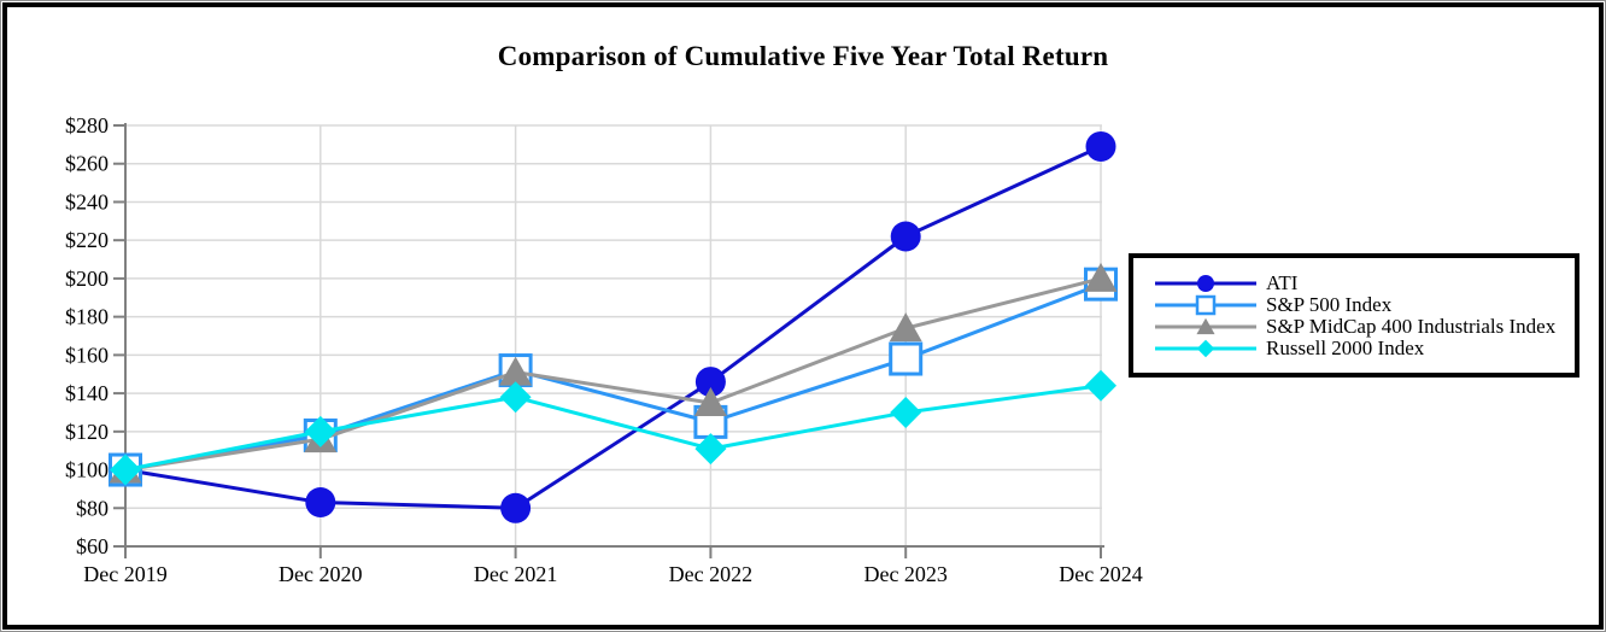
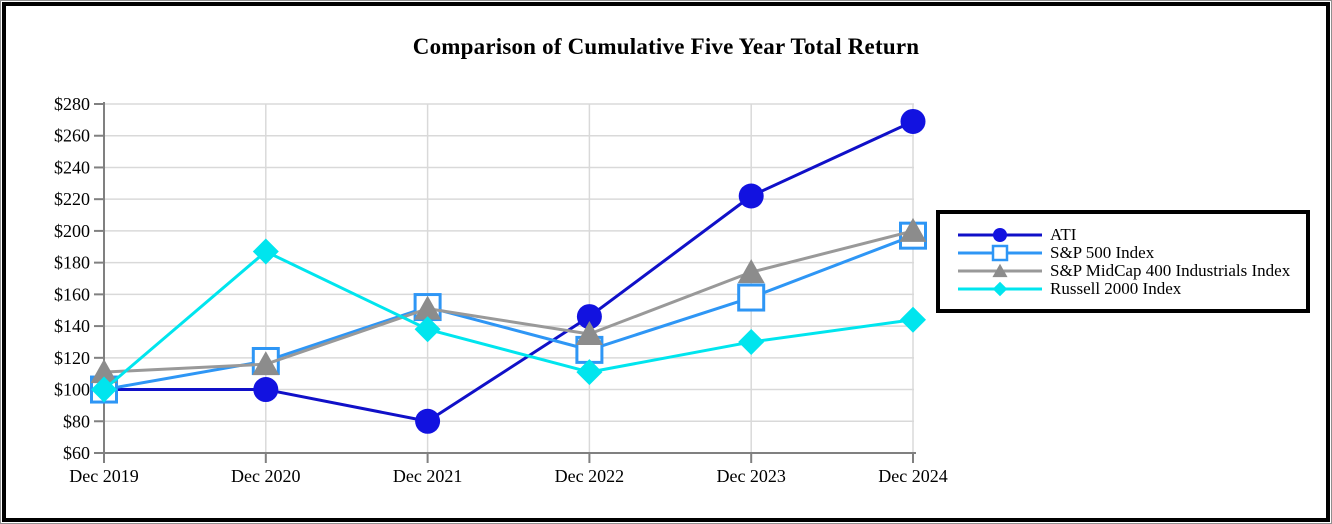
S&P MidCap 400 Industrials Index/Dec 2019: $100 -> $111
ATI/Dec 2020: $83 -> $100
Russell 2000 Index/Dec 2020: $120 -> $187
